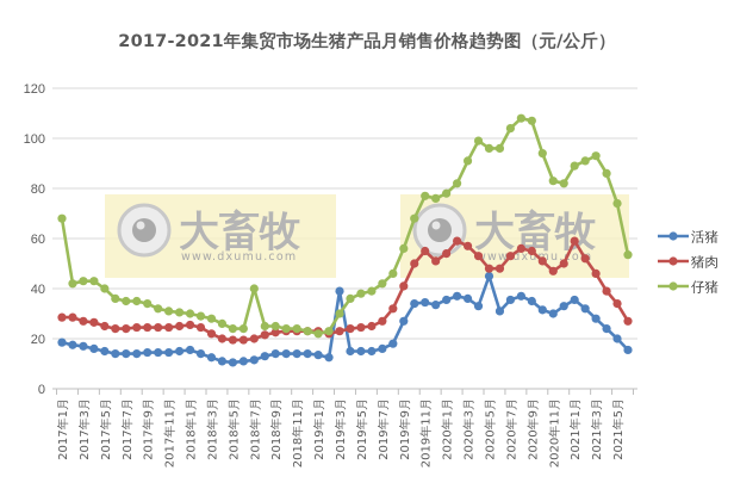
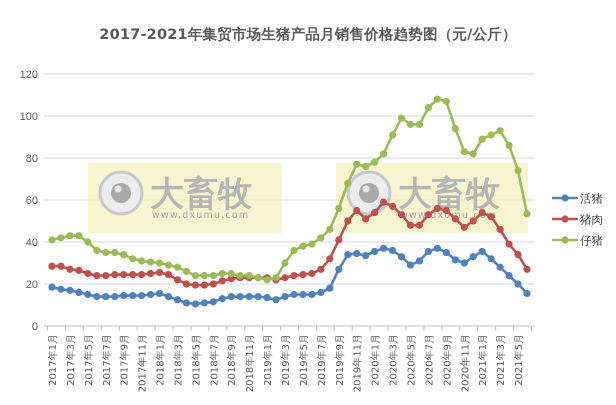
仔猪/2017年1月: 68 -> 41
仔猪/2018年7月: 40 -> 24
活猪/2019年3月: 39 -> 14
活猪/2020年5月: 45 -> 29
猪肉/2021年1月: 59 -> 54
